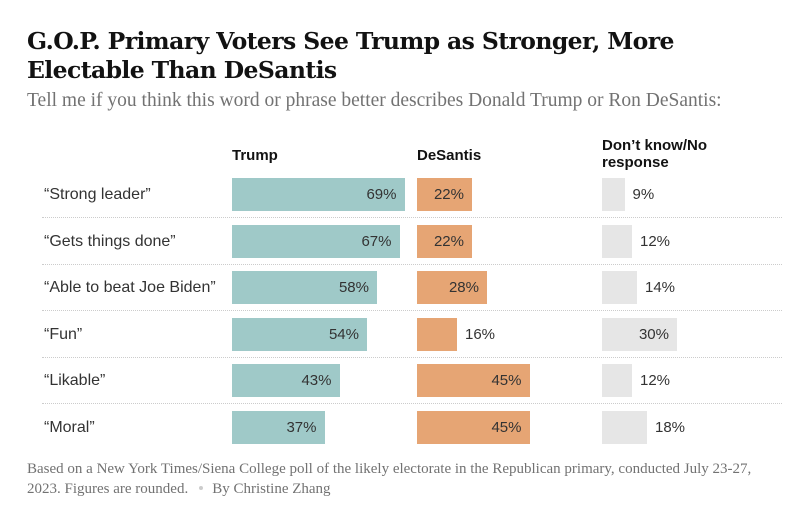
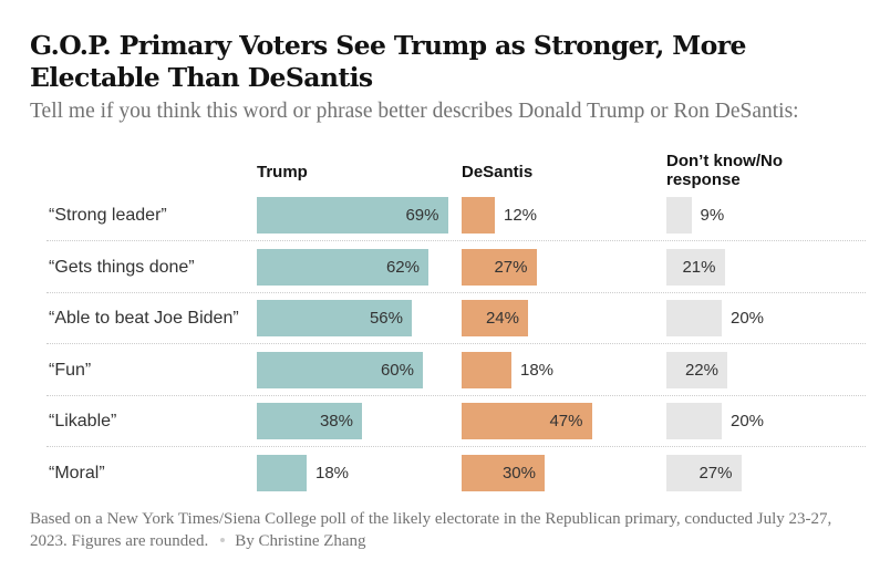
DeSantis/“Strong leader”: 22% -> 12%
Trump/“Gets things done”: 67% -> 62%
DeSantis/“Gets things done”: 22% -> 27%
Don’t know/No response/“Gets things done”: 12% -> 21%
Trump/“Able to beat Joe Biden”: 58% -> 56%
DeSantis/“Able to beat Joe Biden”: 28% -> 24%
Don’t know/No response/“Able to beat Joe Biden”: 14% -> 20%
Trump/“Fun”: 54% -> 60%
DeSantis/“Fun”: 16% -> 18%
Don’t know/No response/“Fun”: 30% -> 22%
Trump/“Likable”: 43% -> 38%
DeSantis/“Likable”: 45% -> 47%
Don’t know/No response/“Likable”: 12% -> 20%
Trump/“Moral”: 37% -> 18%
DeSantis/“Moral”: 45% -> 30%
Don’t know/No response/“Moral”: 18% -> 27%
